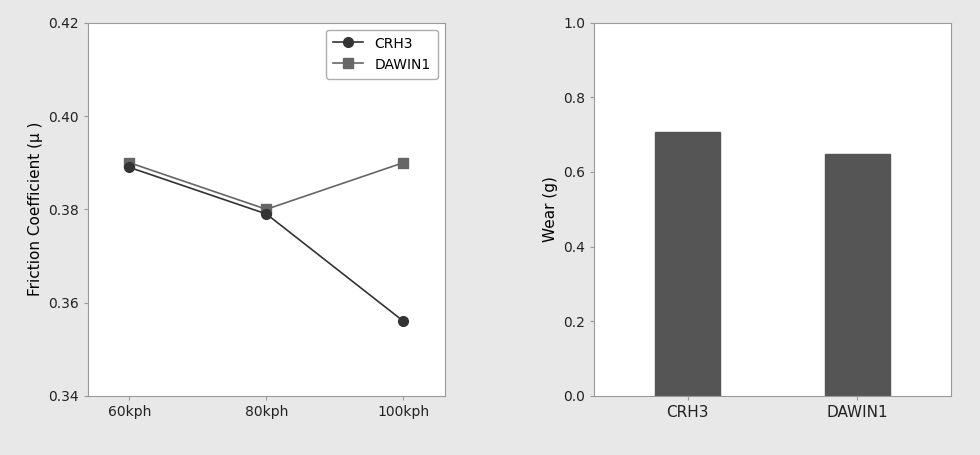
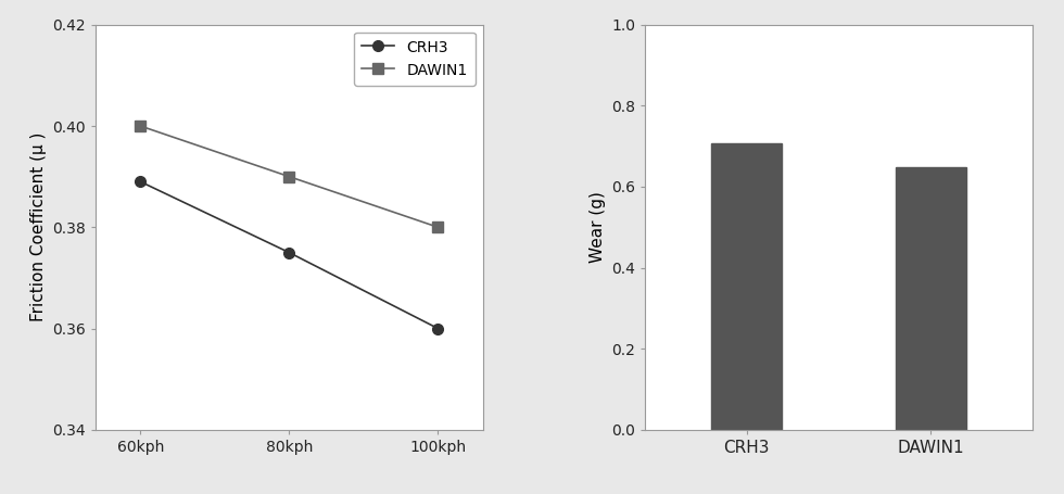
DAWIN1/60kph: 0.39 -> 0.40
CRH3/80kph: 0.379 -> 0.375
DAWIN1/80kph: 0.38 -> 0.39
CRH3/100kph: 0.356 -> 0.360
DAWIN1/100kph: 0.39 -> 0.38
